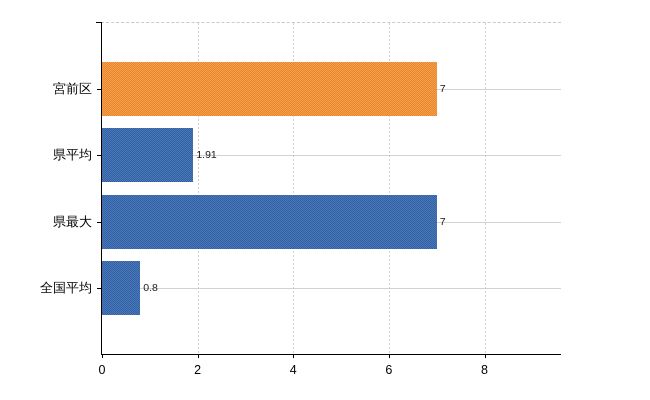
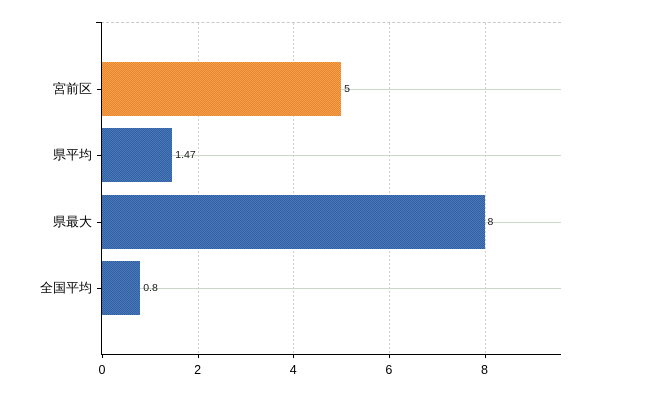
宮前区: 7 -> 5
県平均: 1.91 -> 1.47
県最大: 7 -> 8
